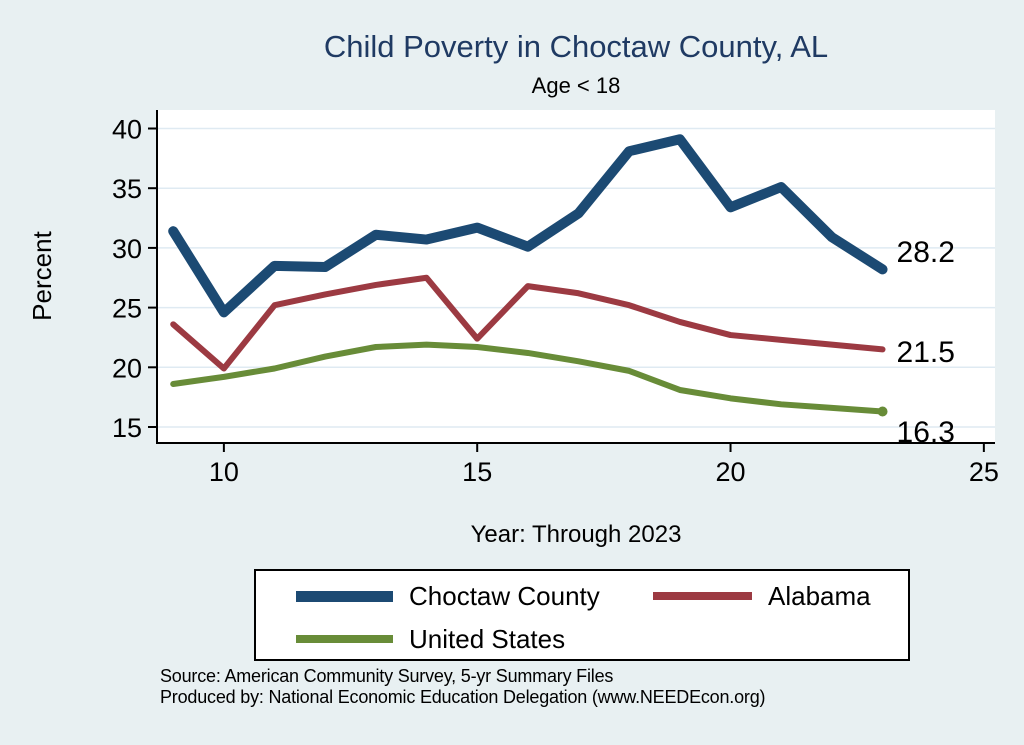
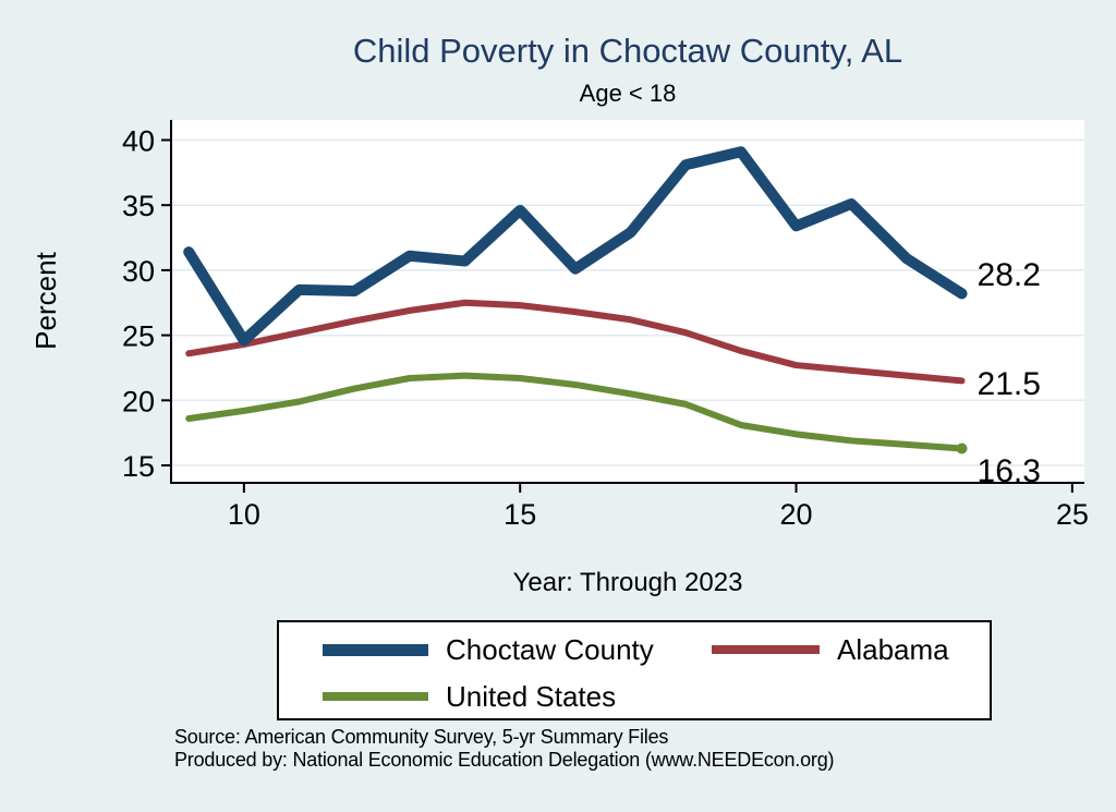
Alabama/10: 19.9 -> 24.3
Choctaw County/15: 31.7 -> 34.6
Alabama/15: 22.4 -> 27.3
